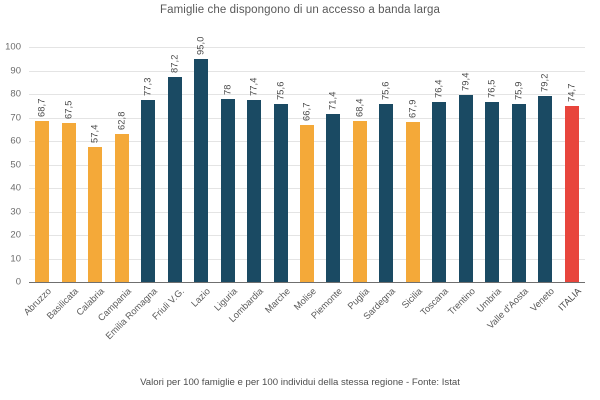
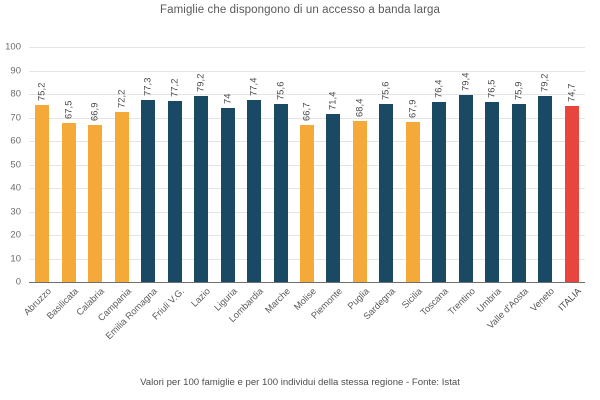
Abruzzo: 68,7 -> 75,2
Calabria: 57,4 -> 66,9
Campania: 62,8 -> 72,2
Friuli V.G.: 87,2 -> 77,2
Lazio: 95,0 -> 79,2
Liguria: 78 -> 74
